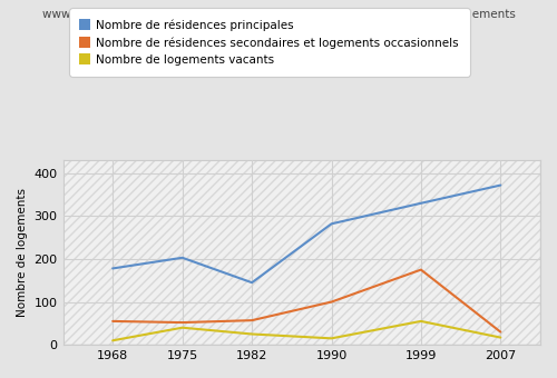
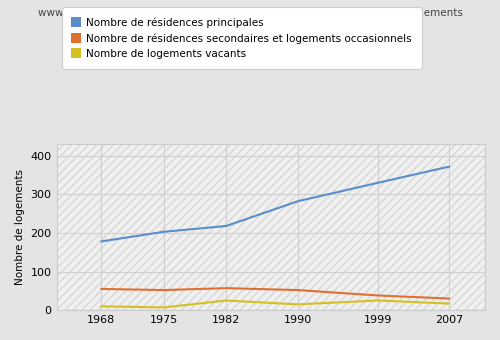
Nombre de logements vacants/1975: 40 -> 7
Nombre de résidences principales/1982: 145 -> 218
Nombre de résidences secondaires et logements occasionnels/1990: 100 -> 52
Nombre de résidences secondaires et logements occasionnels/1999: 175 -> 38
Nombre de logements vacants/1999: 55 -> 25
